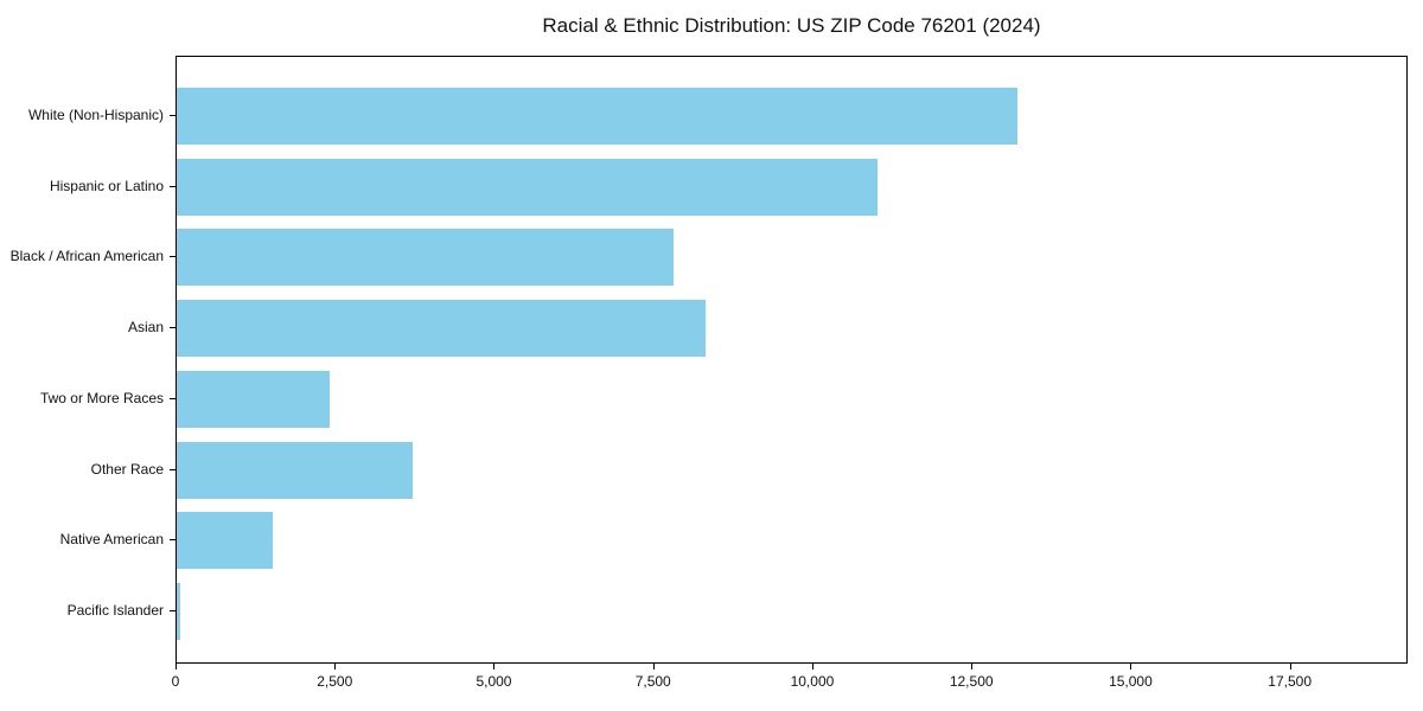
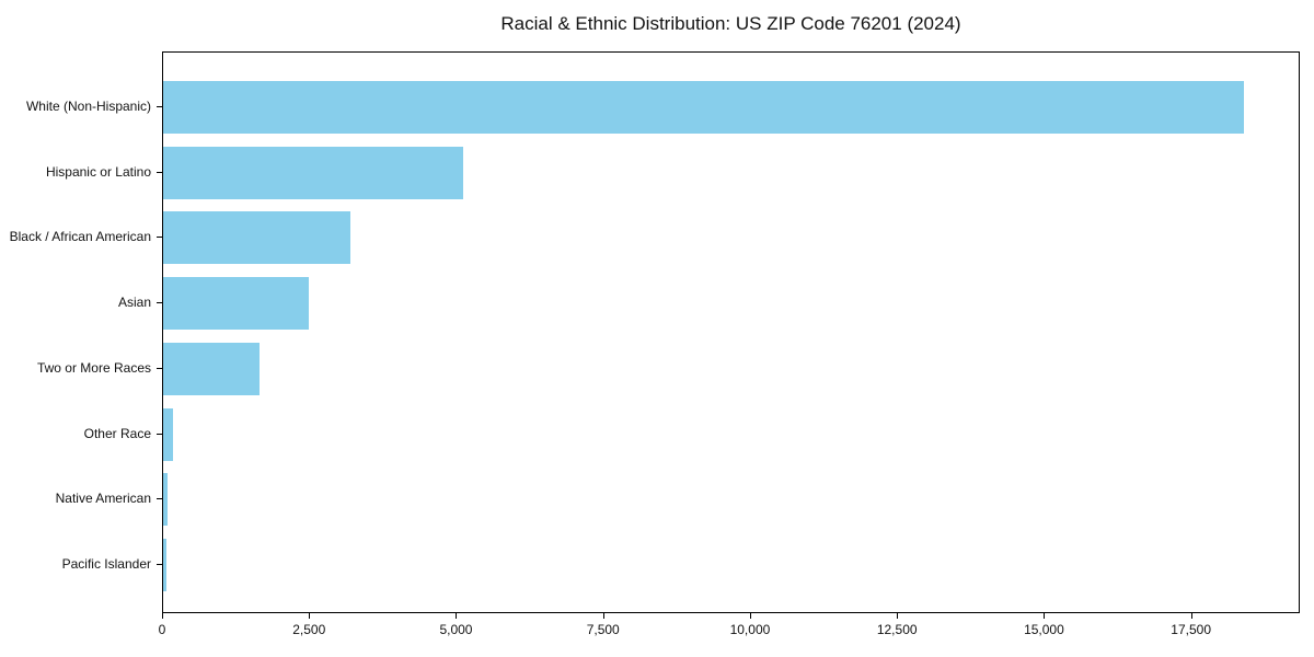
White (Non-Hispanic): 13200 -> 18400
Hispanic or Latino: 11000 -> 5100
Black / African American: 7800 -> 3200
Asian: 8300 -> 2500
Two or More Races: 2400 -> 1600
Other Race: 3700 -> 200
Native American: 1500 -> 100
